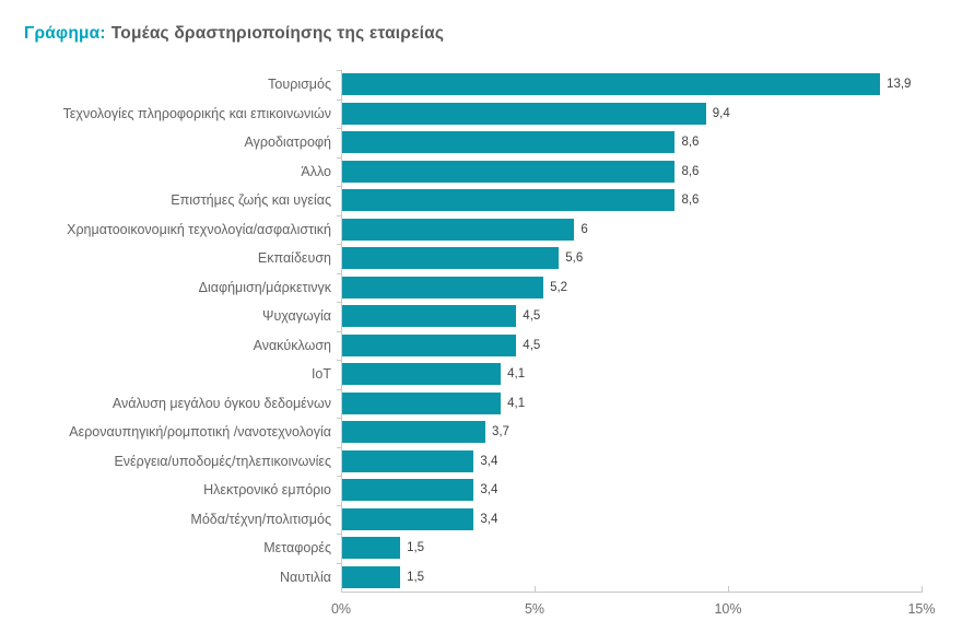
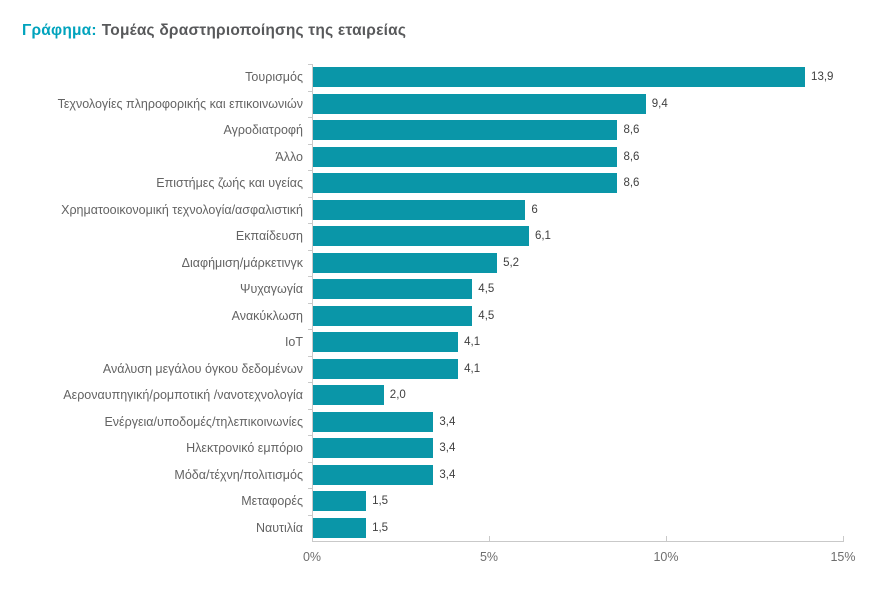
Εκπαίδευση: 5,6 -> 6,1
Αεροναυπηγική/ρομποτική /νανοτεχνολογία: 3,7 -> 2,0
